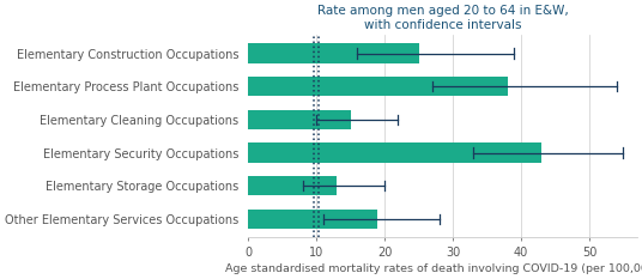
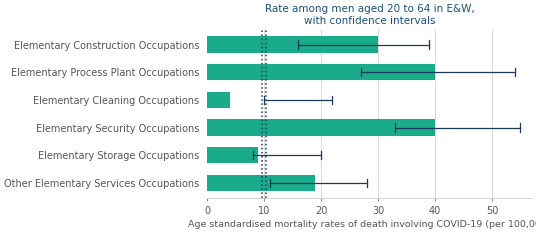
Elementary Construction Occupations: 25 -> 30
Elementary Process Plant Occupations: 38 -> 40
Elementary Cleaning Occupations: 15 -> 4
Elementary Security Occupations: 43 -> 40
Elementary Storage Occupations: 13 -> 9
